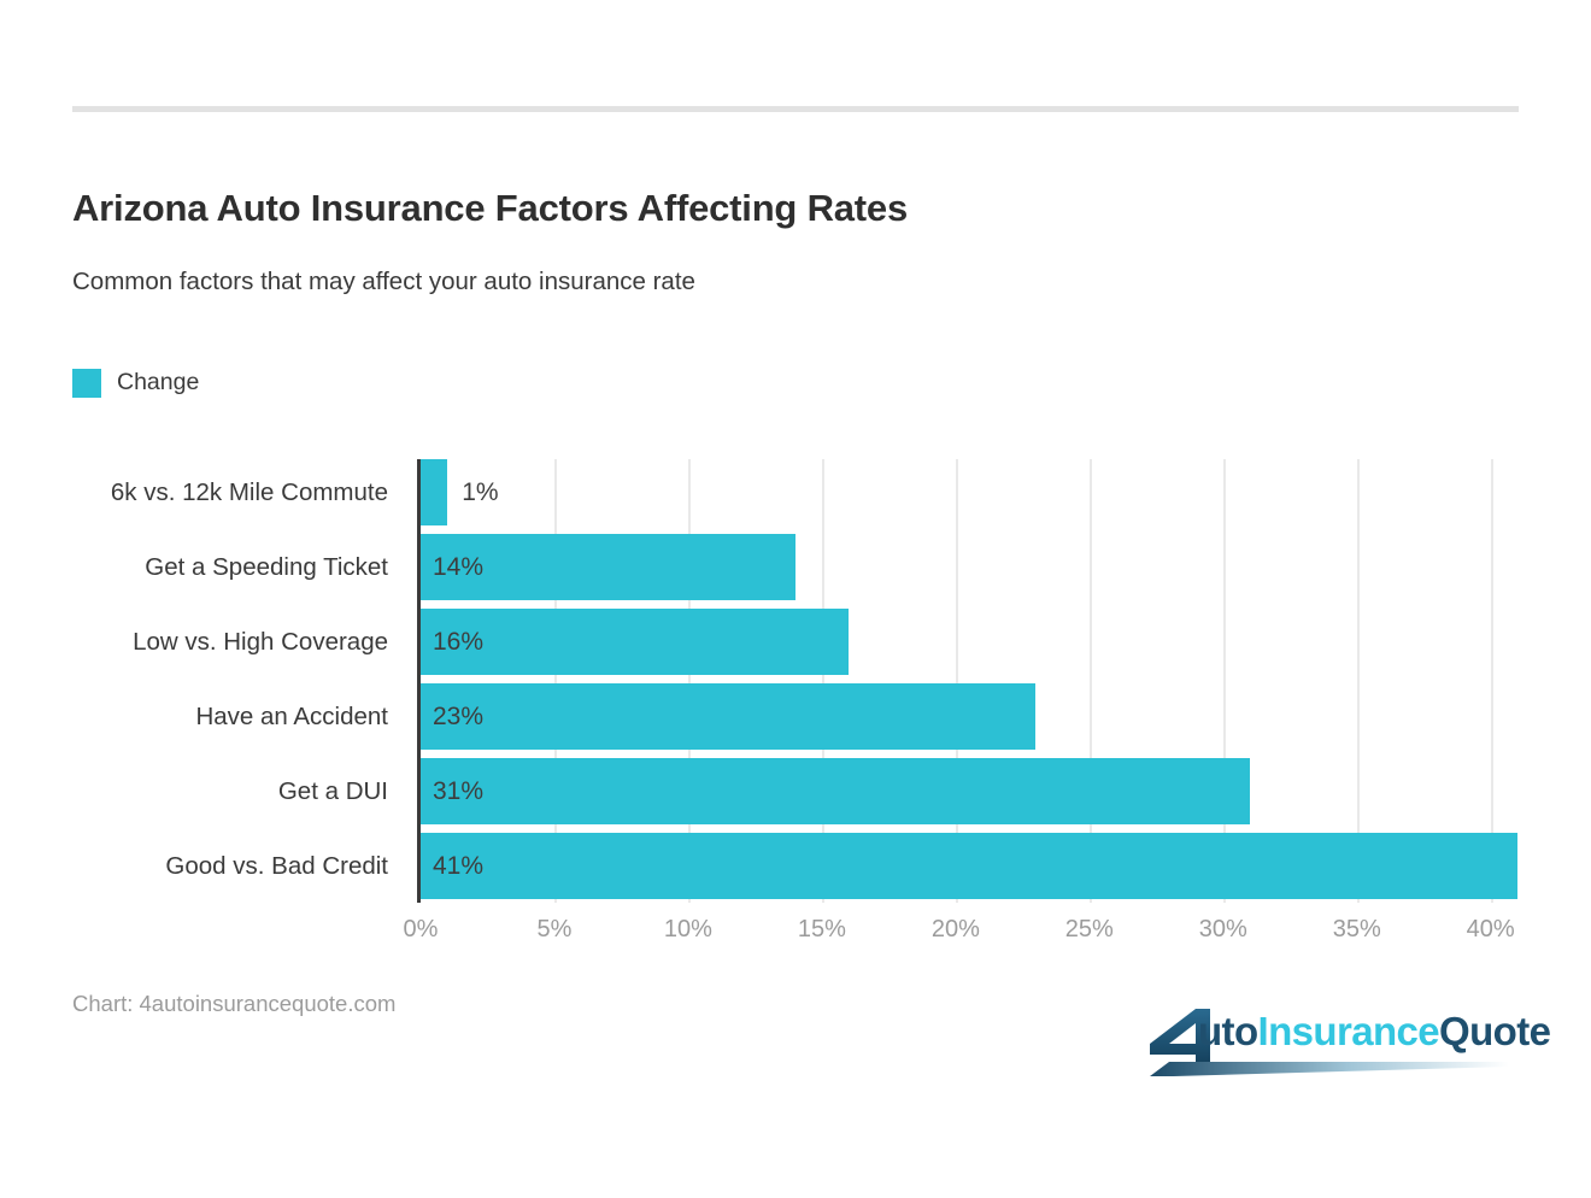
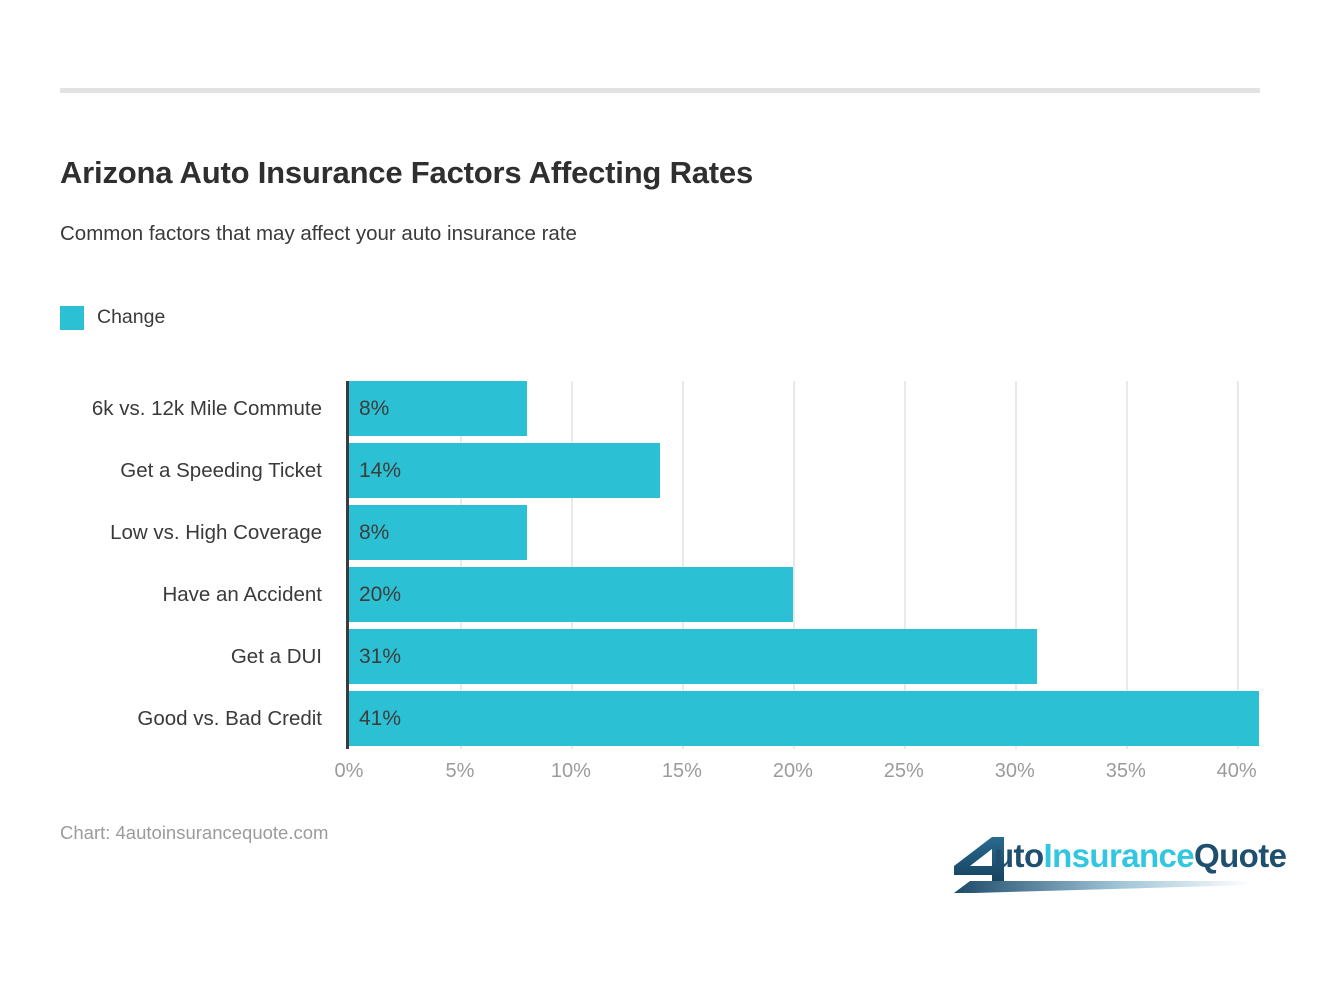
6k vs. 12k Mile Commute: 1% -> 8%
Low vs. High Coverage: 16% -> 8%
Have an Accident: 23% -> 20%
